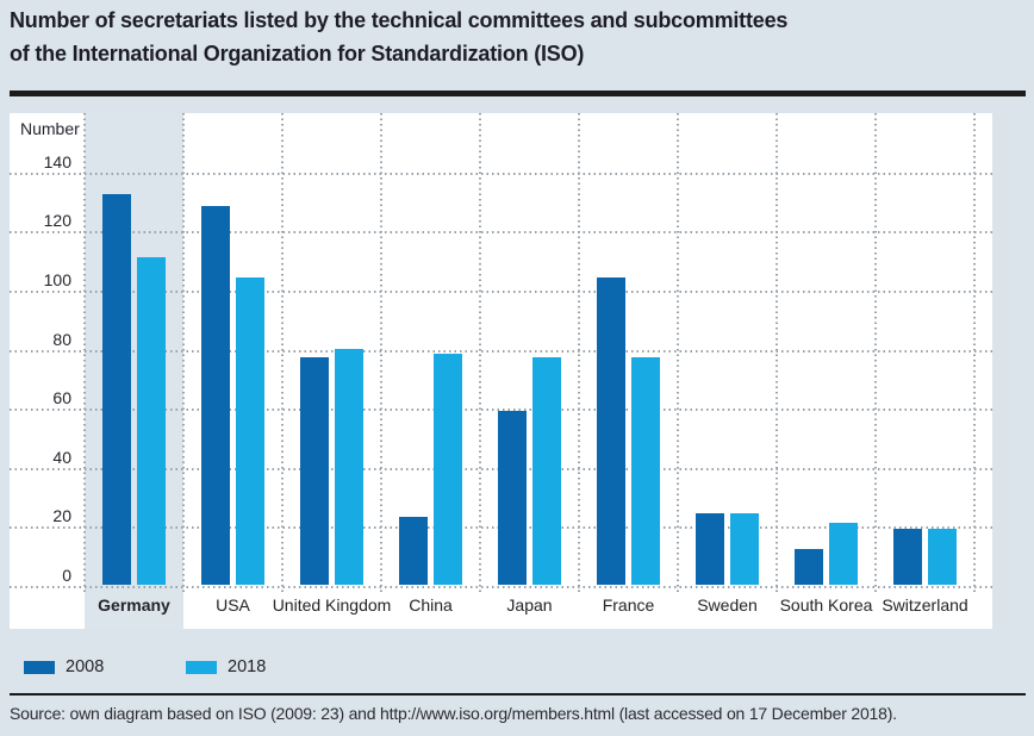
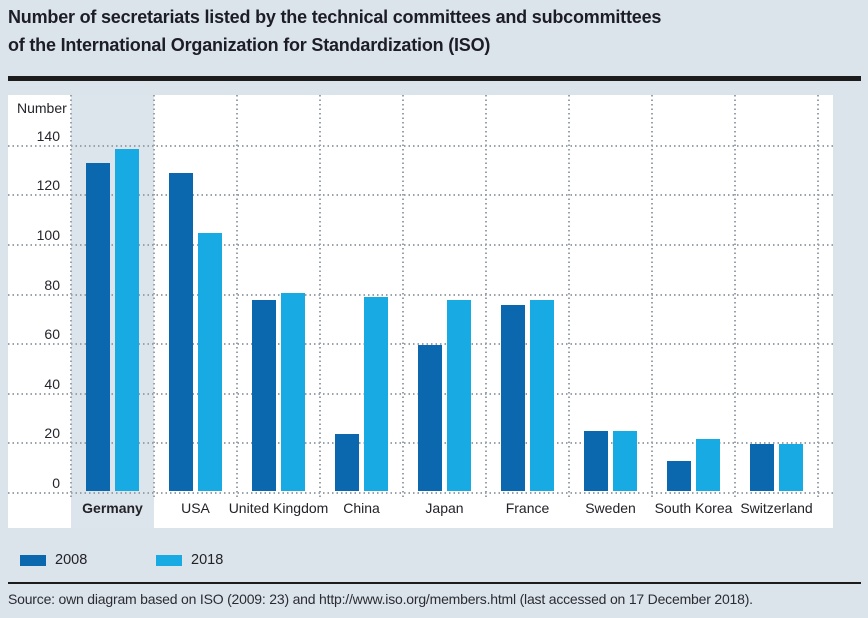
2018/Germany: 111 -> 138
2008/France: 104 -> 75
